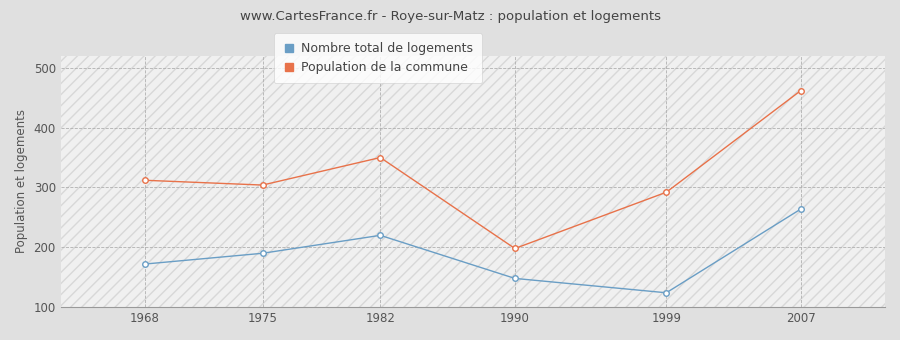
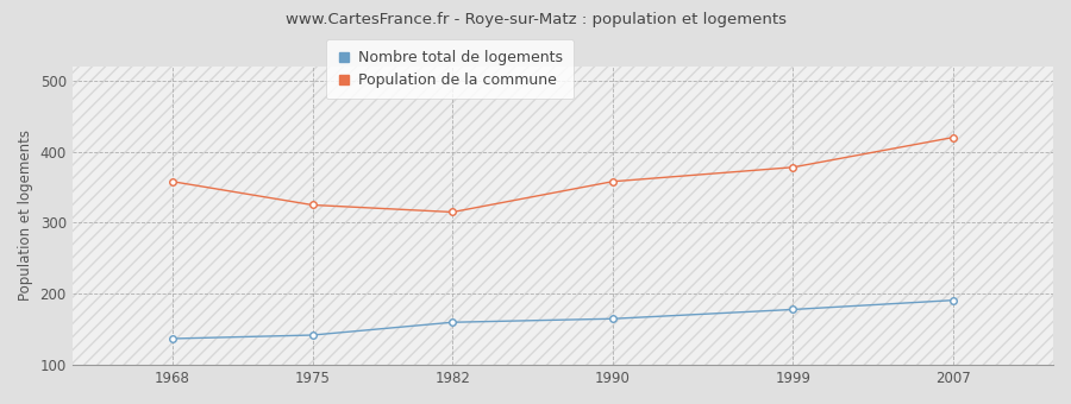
Nombre total de logements/1968: 172 -> 137
Population de la commune/1968: 312 -> 358
Nombre total de logements/1975: 190 -> 142
Population de la commune/1975: 304 -> 325
Nombre total de logements/1982: 220 -> 160
Population de la commune/1982: 350 -> 315
Nombre total de logements/1990: 148 -> 165
Population de la commune/1990: 198 -> 358
Nombre total de logements/1999: 124 -> 178
Population de la commune/1999: 292 -> 378
Nombre total de logements/2007: 264 -> 191
Population de la commune/2007: 462 -> 420
